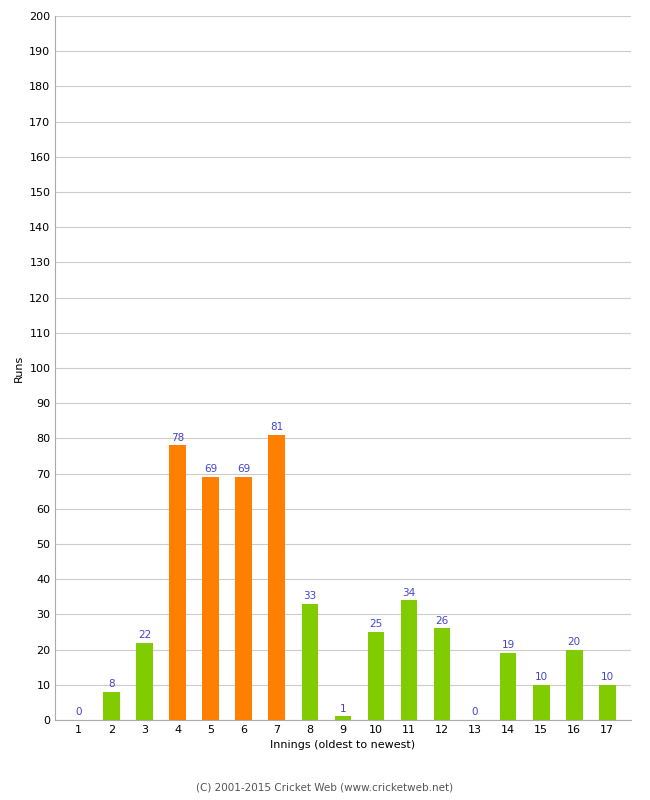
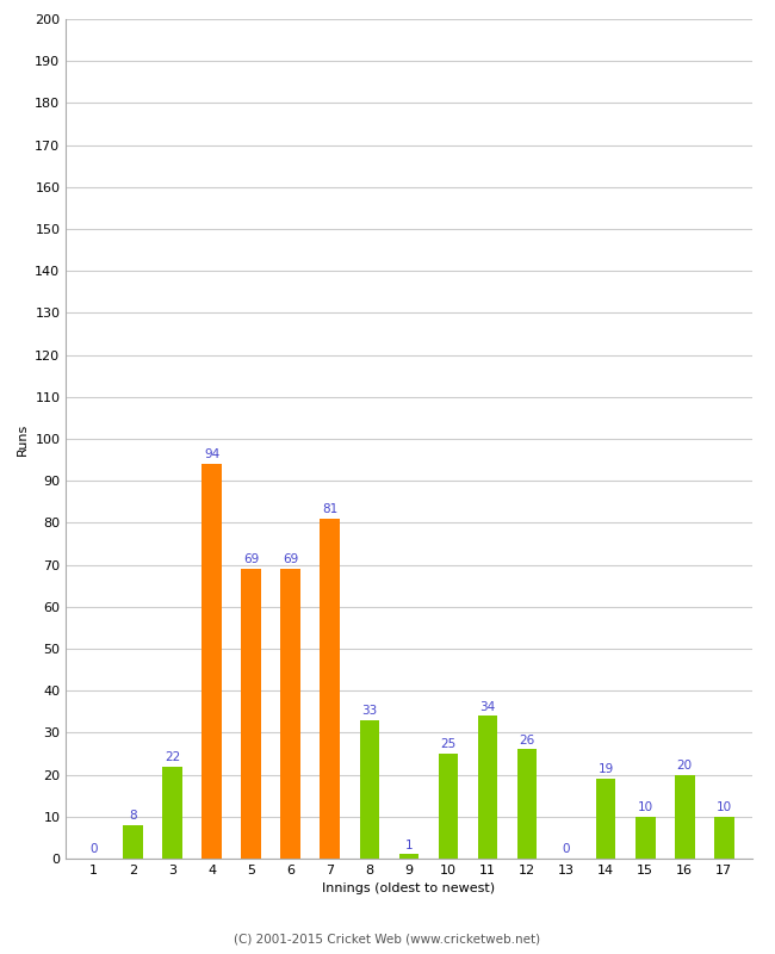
4: 78 -> 94
